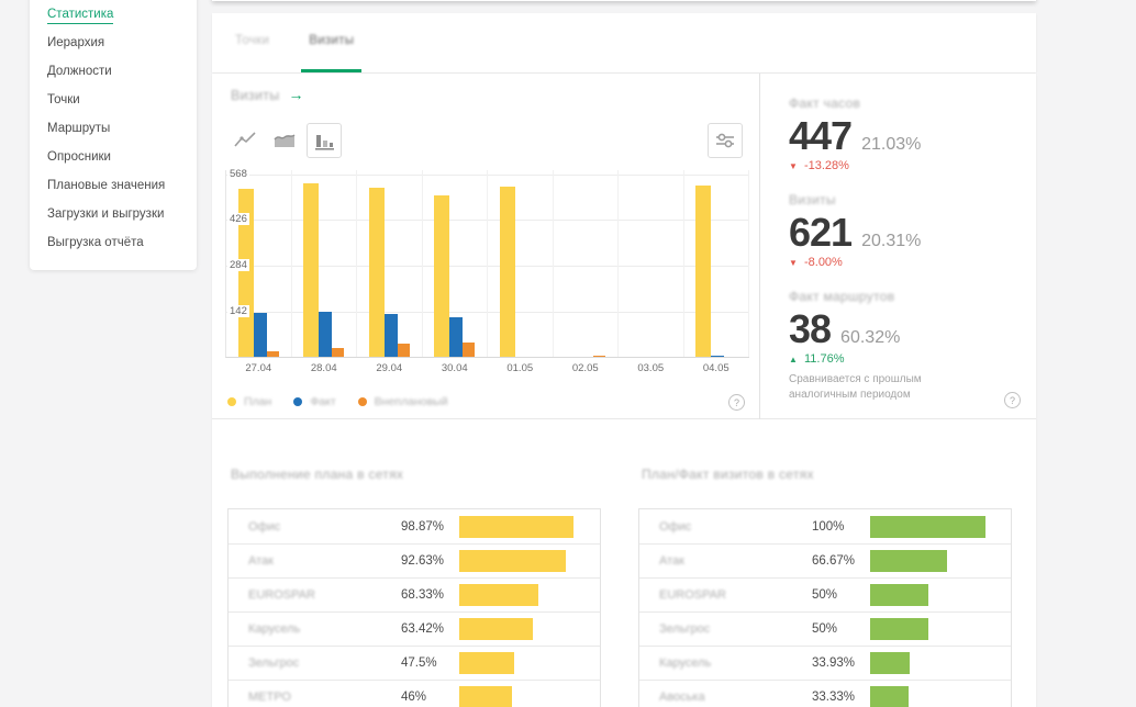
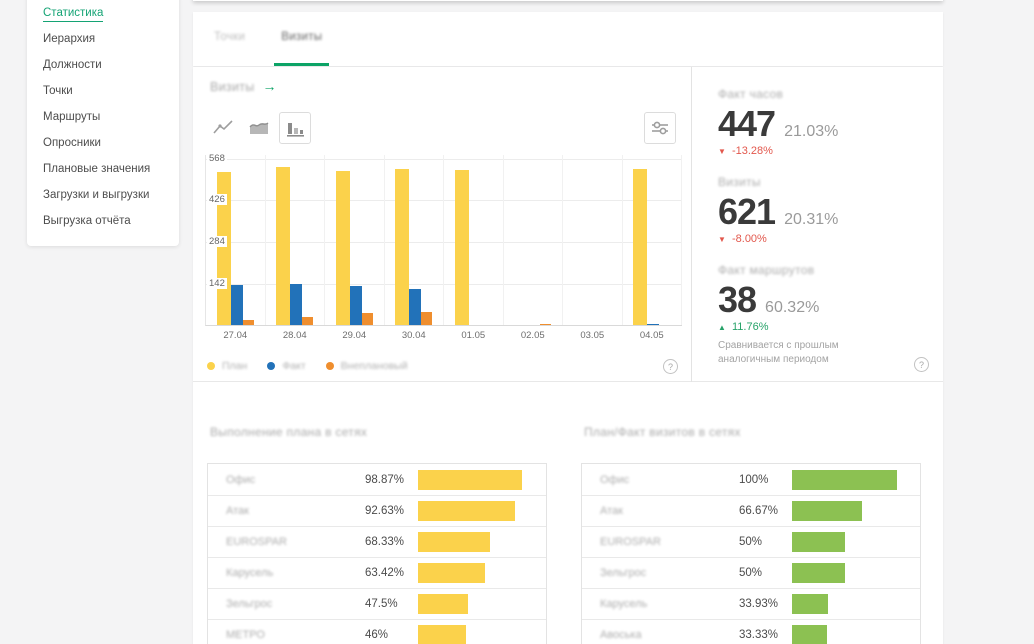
План/30.04: 500 -> 530
